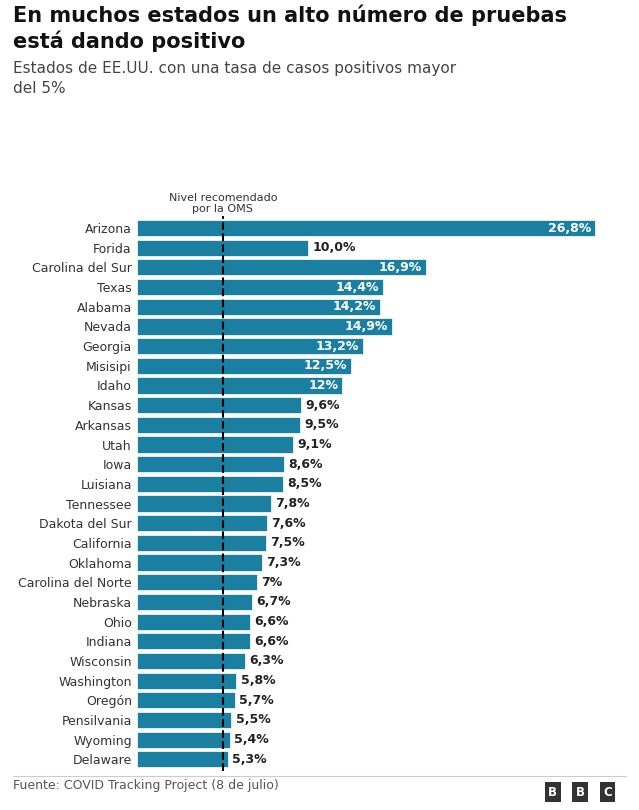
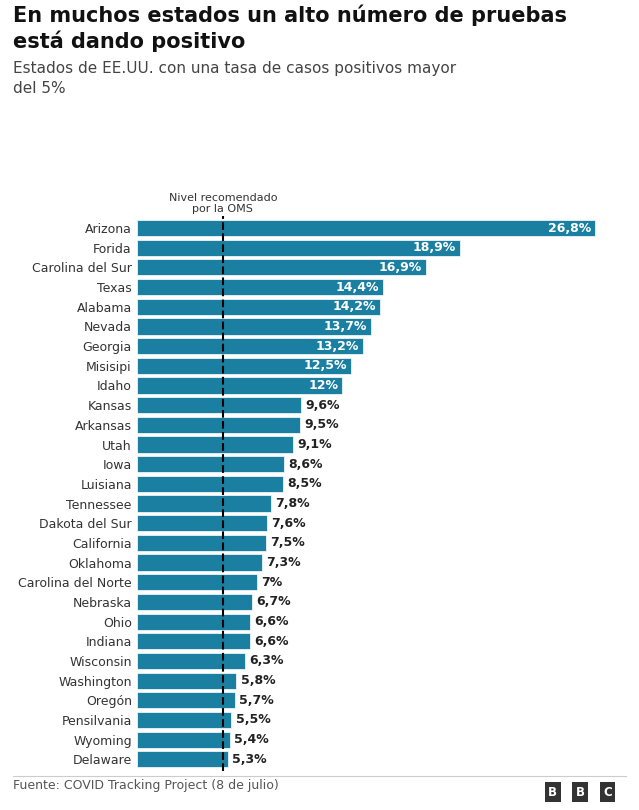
Forida: 10,0% -> 18,9%
Nevada: 14,9% -> 13,7%
